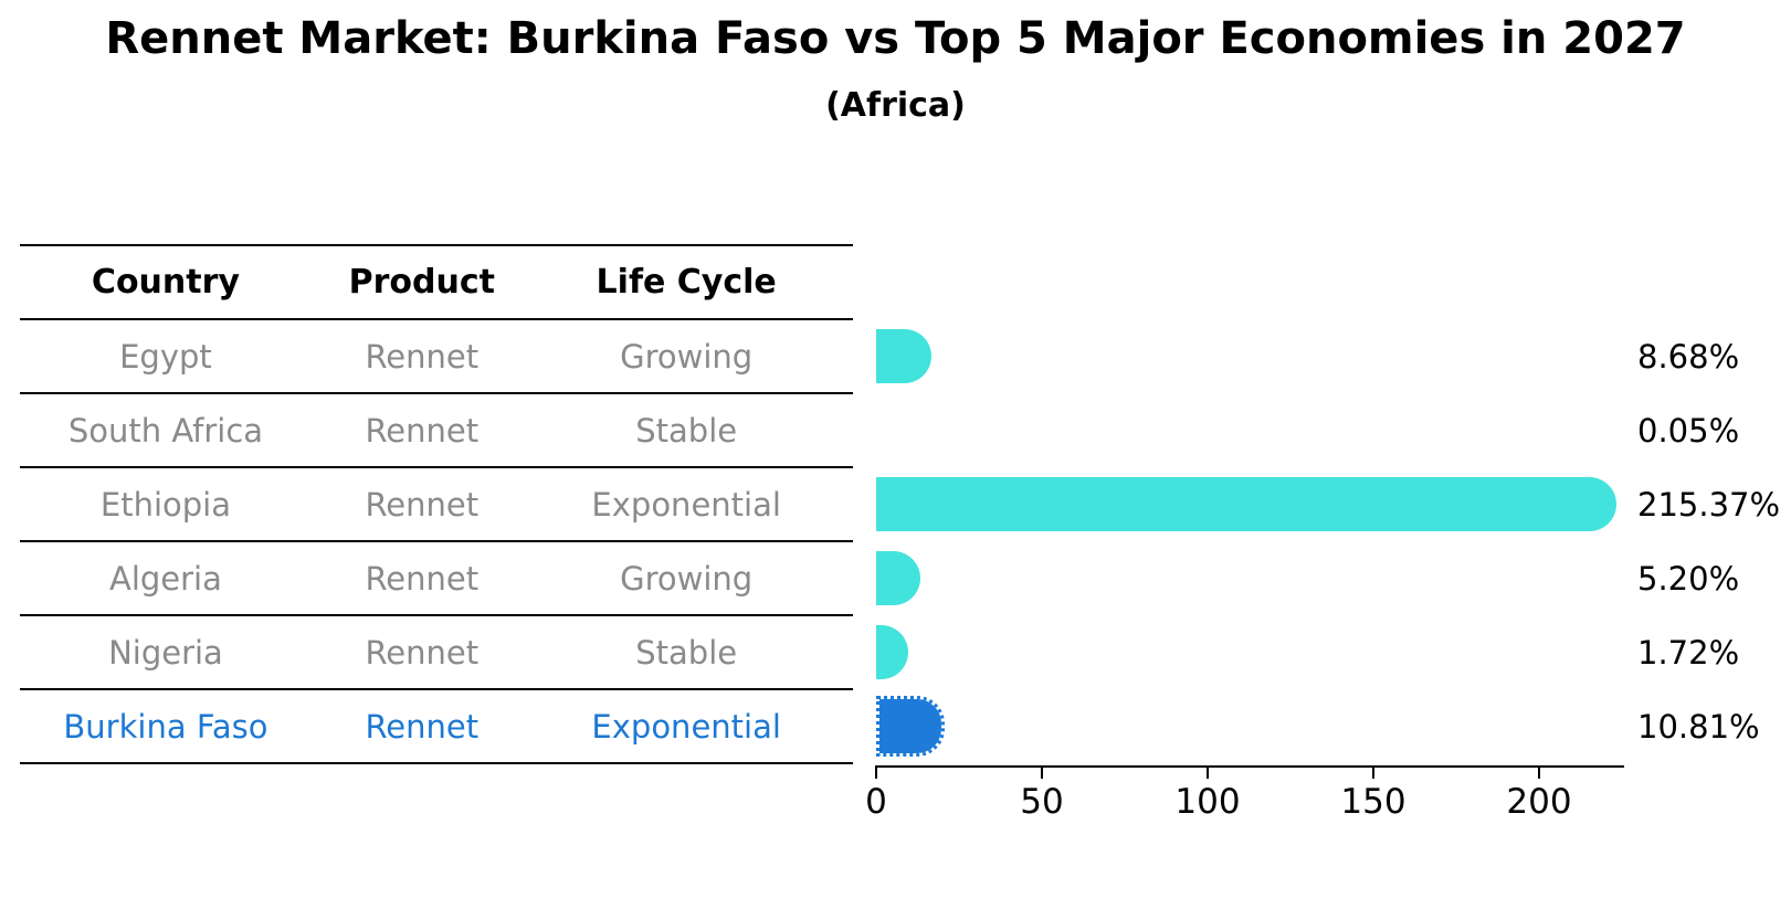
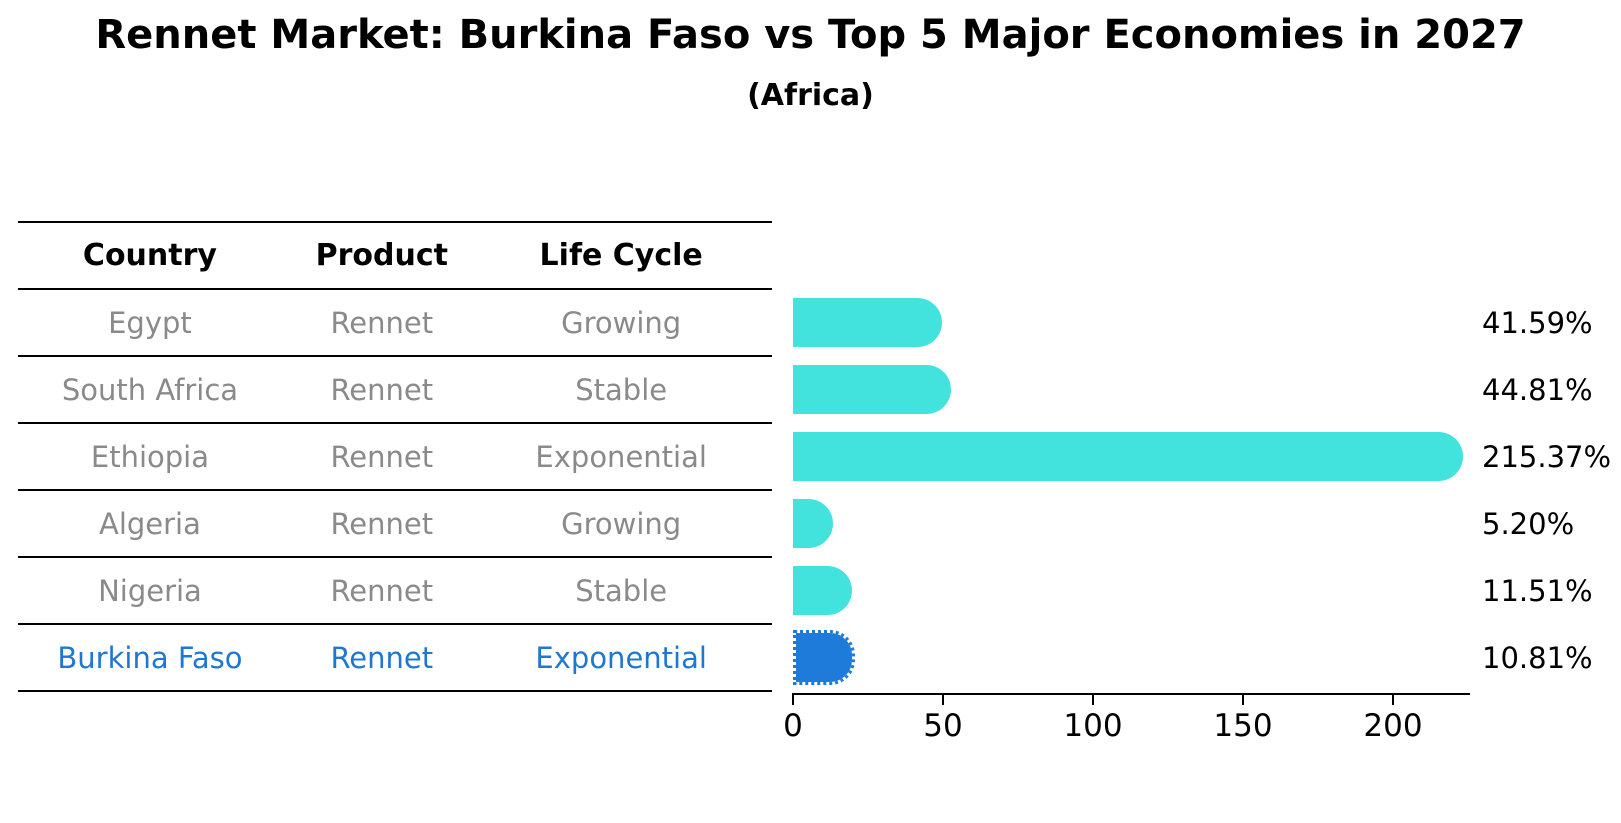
Egypt: 8.68% -> 41.59%
South Africa: 0.05% -> 44.81%
Nigeria: 1.72% -> 11.51%
